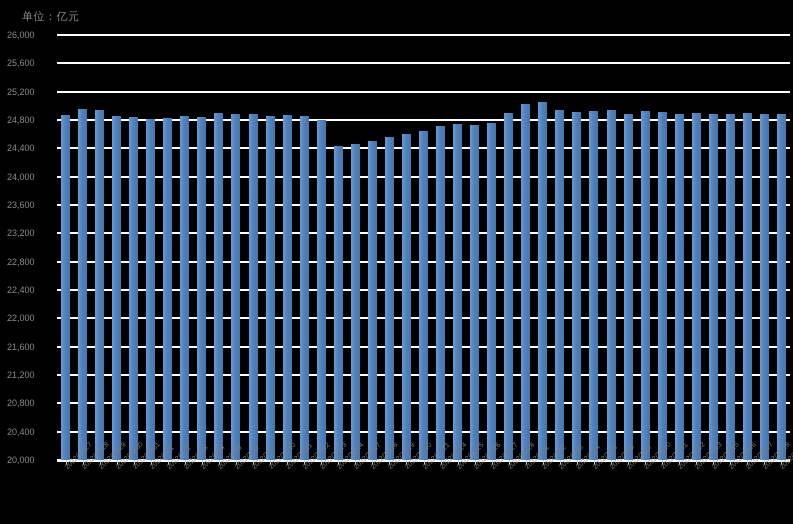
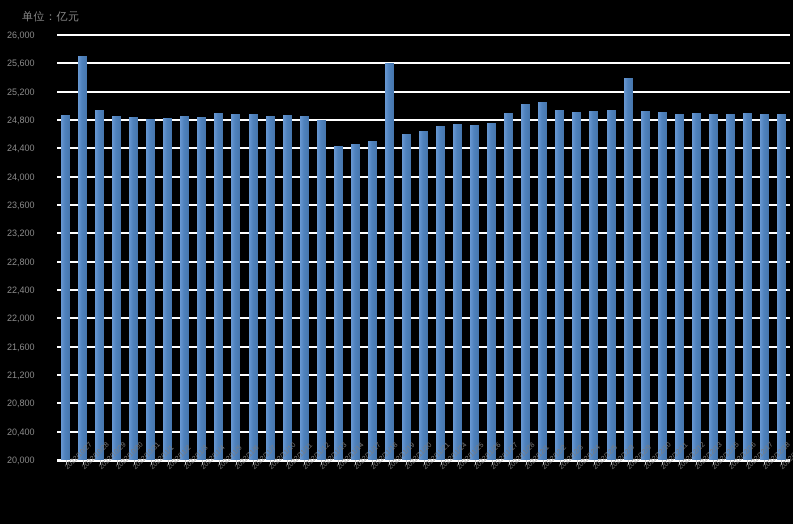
2022/10/28: 25000 -> 25700
2022/11/19: 24600 -> 25600
2022/12/9: 24900 -> 25400
